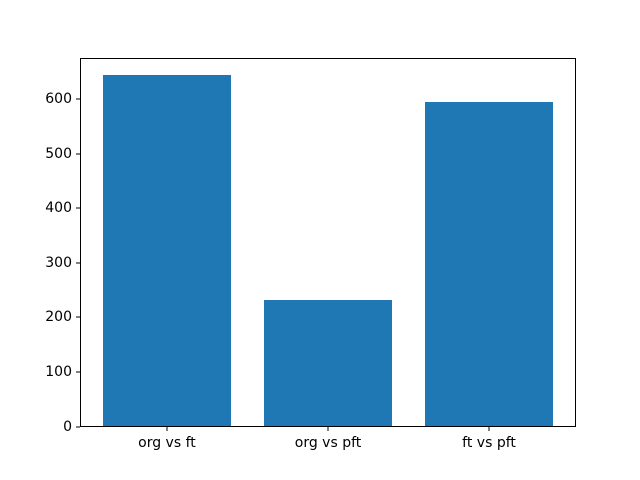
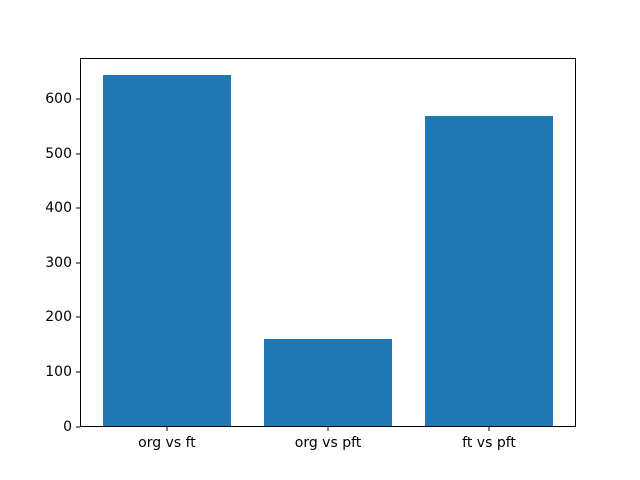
org vs pft: 230 -> 160
ft vs pft: 600 -> 570
